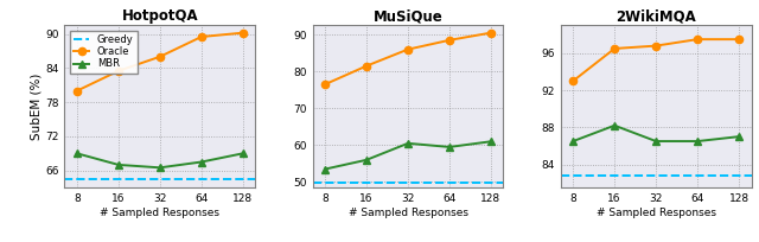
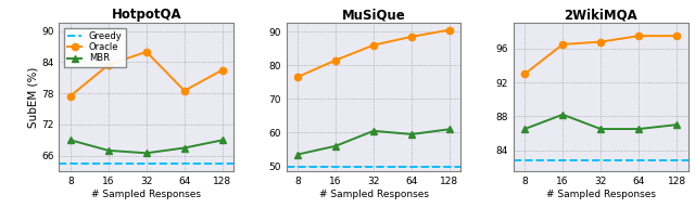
HotpotQA/Oracle/8: 80.0 -> 77.5
HotpotQA/Oracle/64: 89.5 -> 78.5
HotpotQA/Oracle/128: 90.2 -> 82.5
